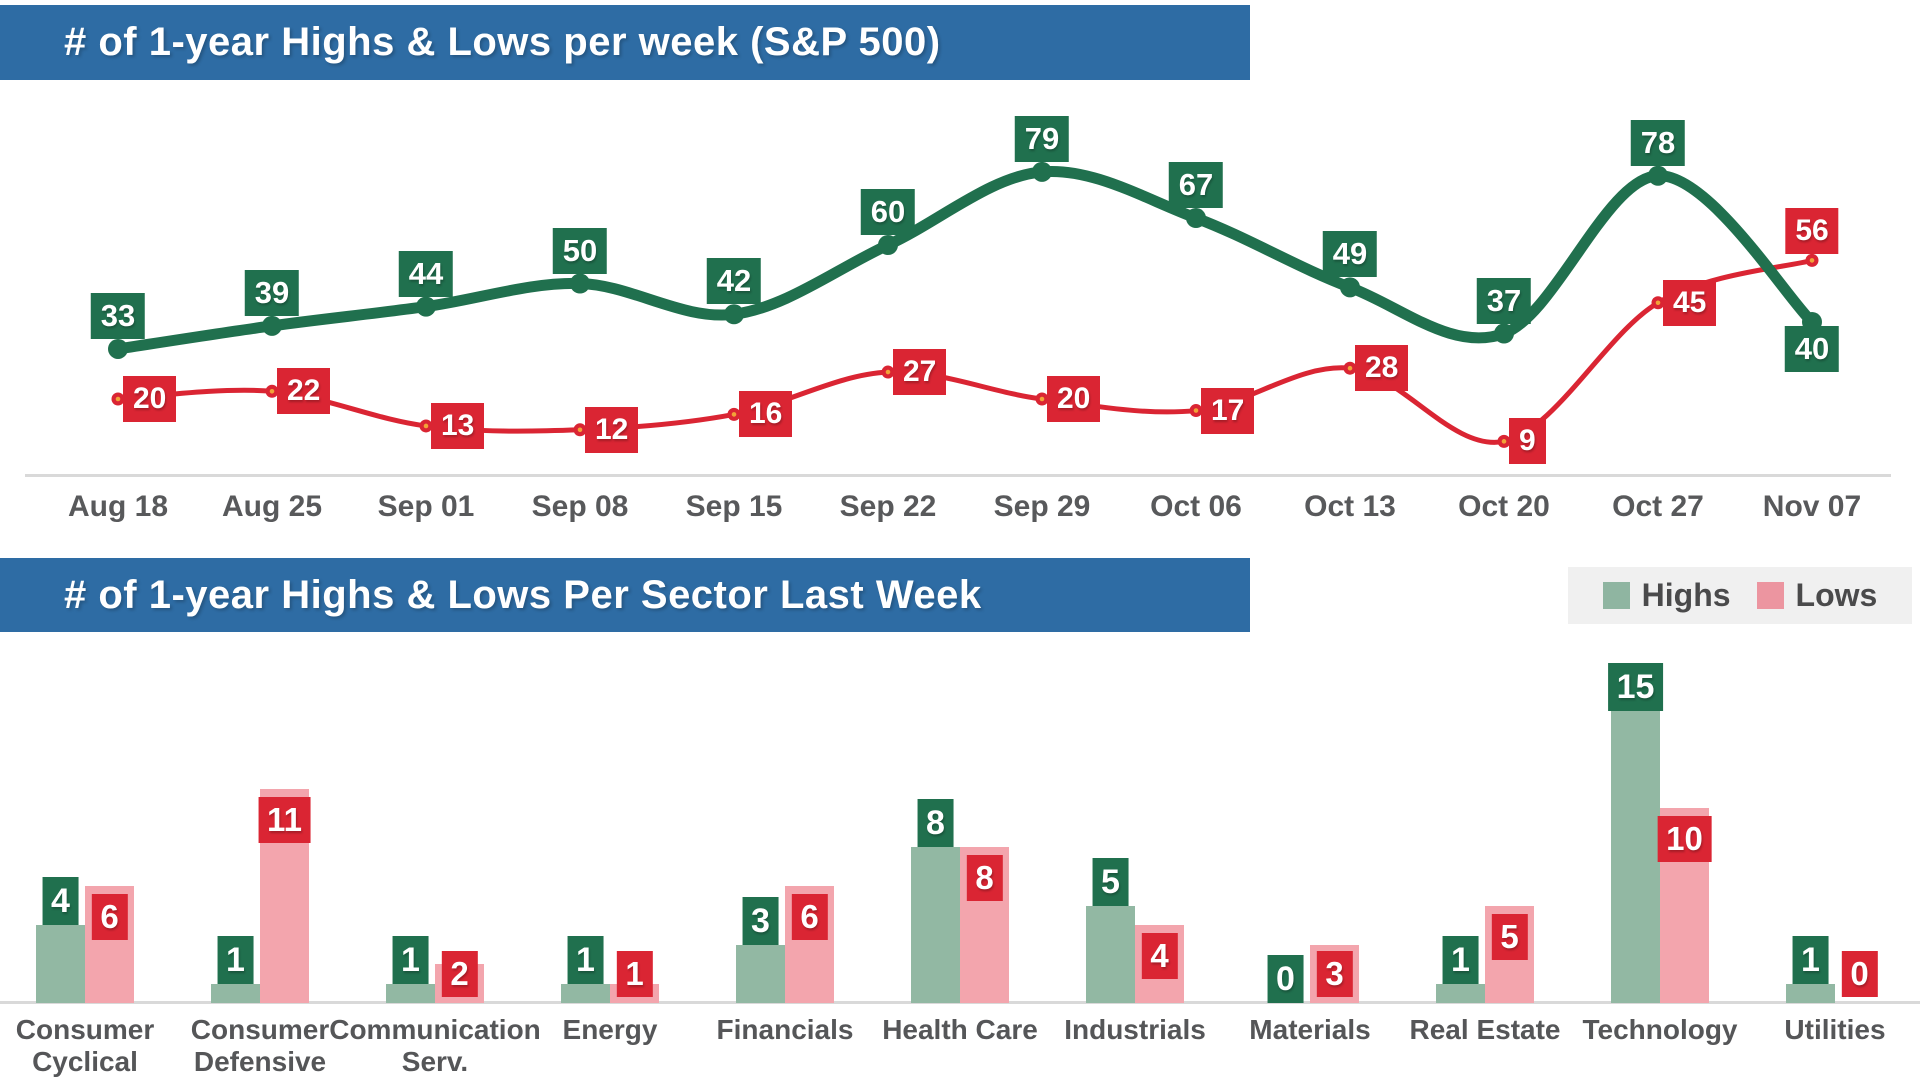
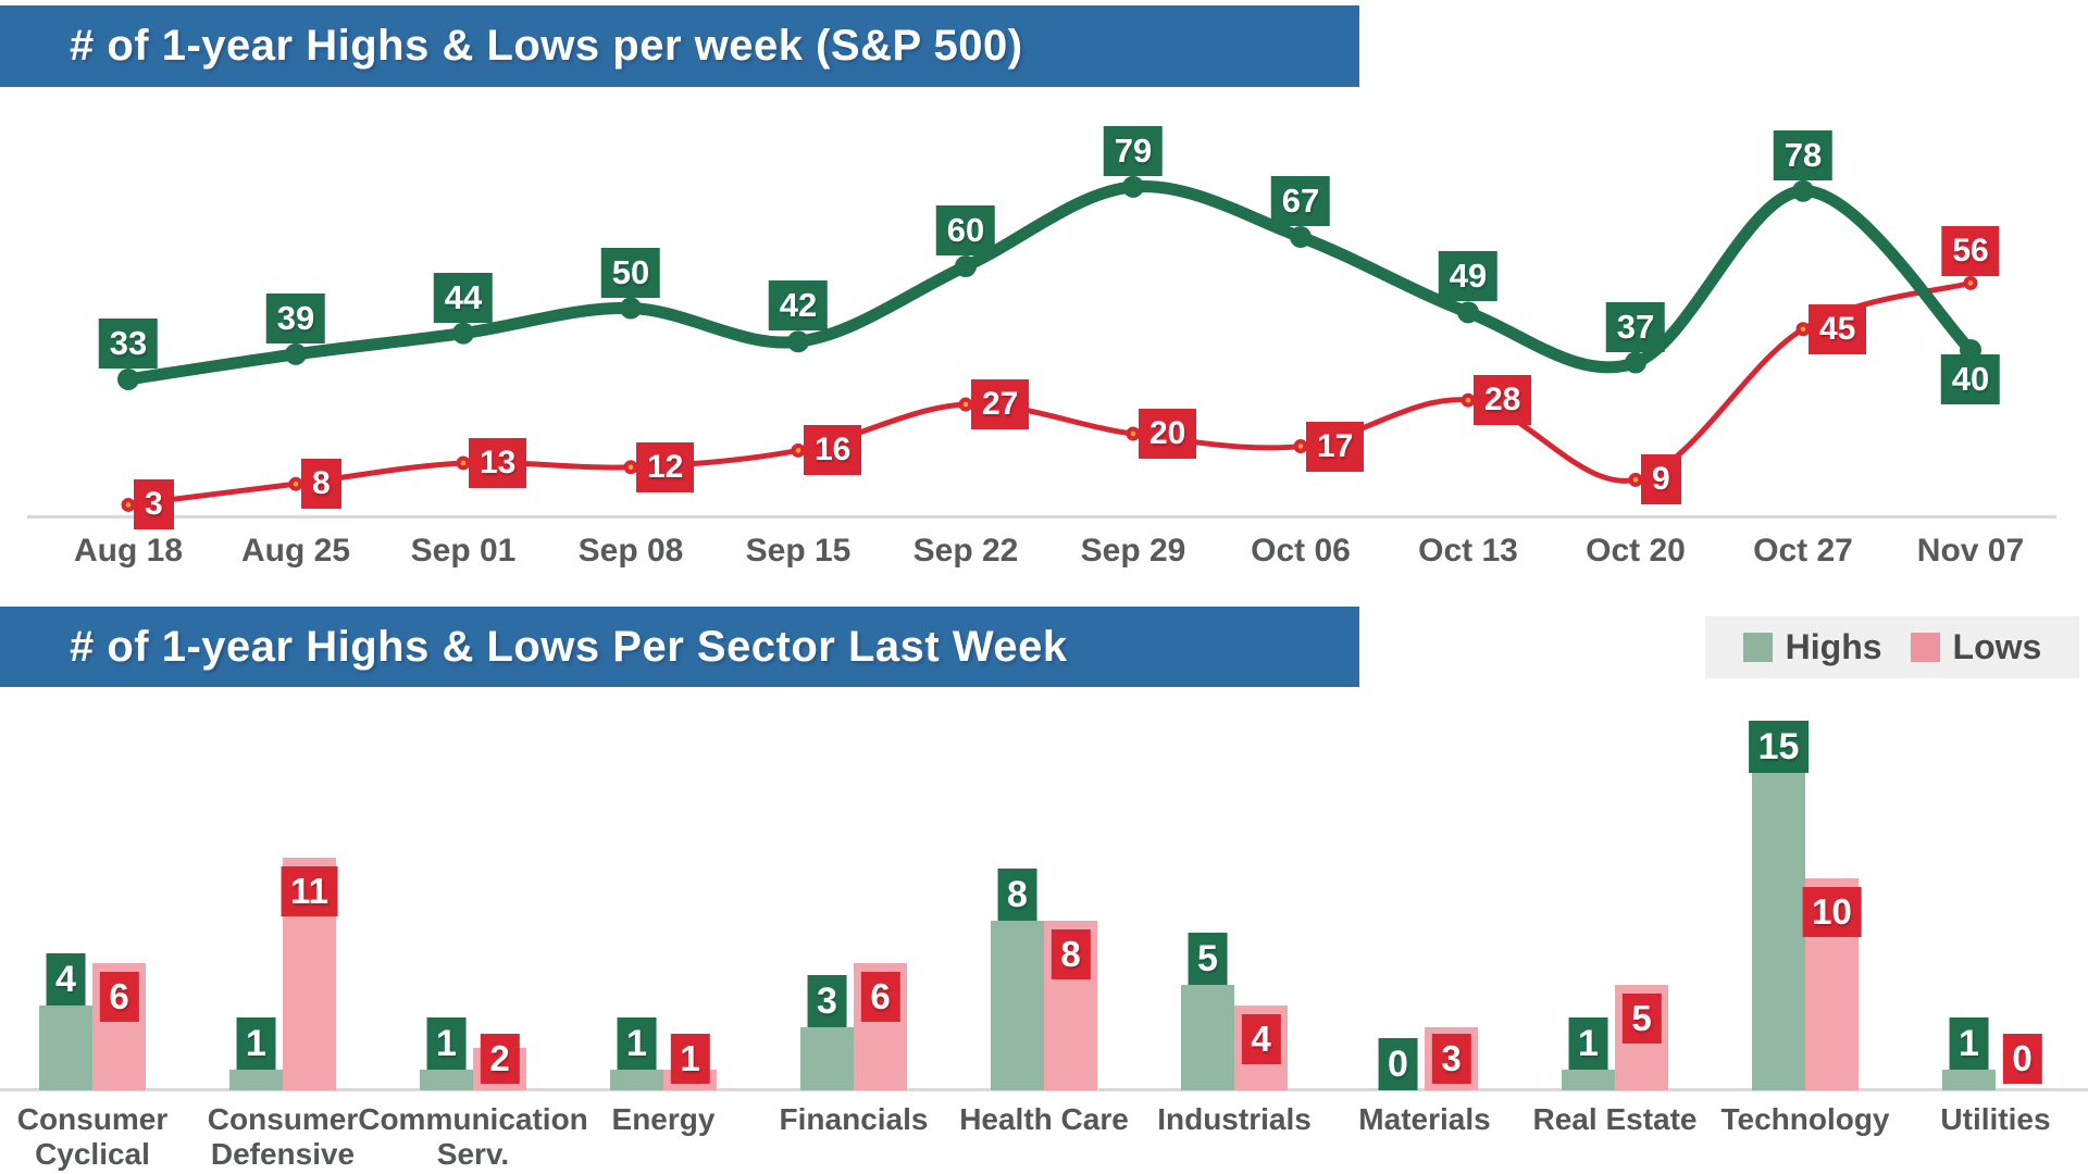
# of 1-year Highs & Lows per week (S&P 500)/Lows/Aug 18: 20 -> 3
# of 1-year Highs & Lows per week (S&P 500)/Lows/Aug 25: 22 -> 8
